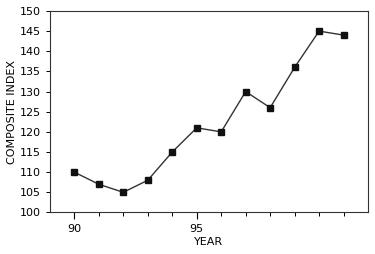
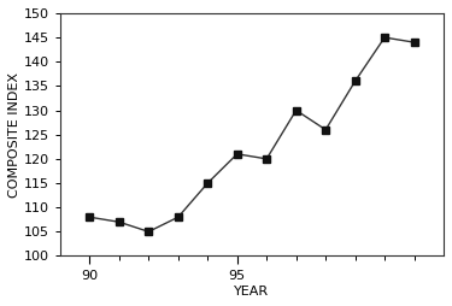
90: 110 -> 108
